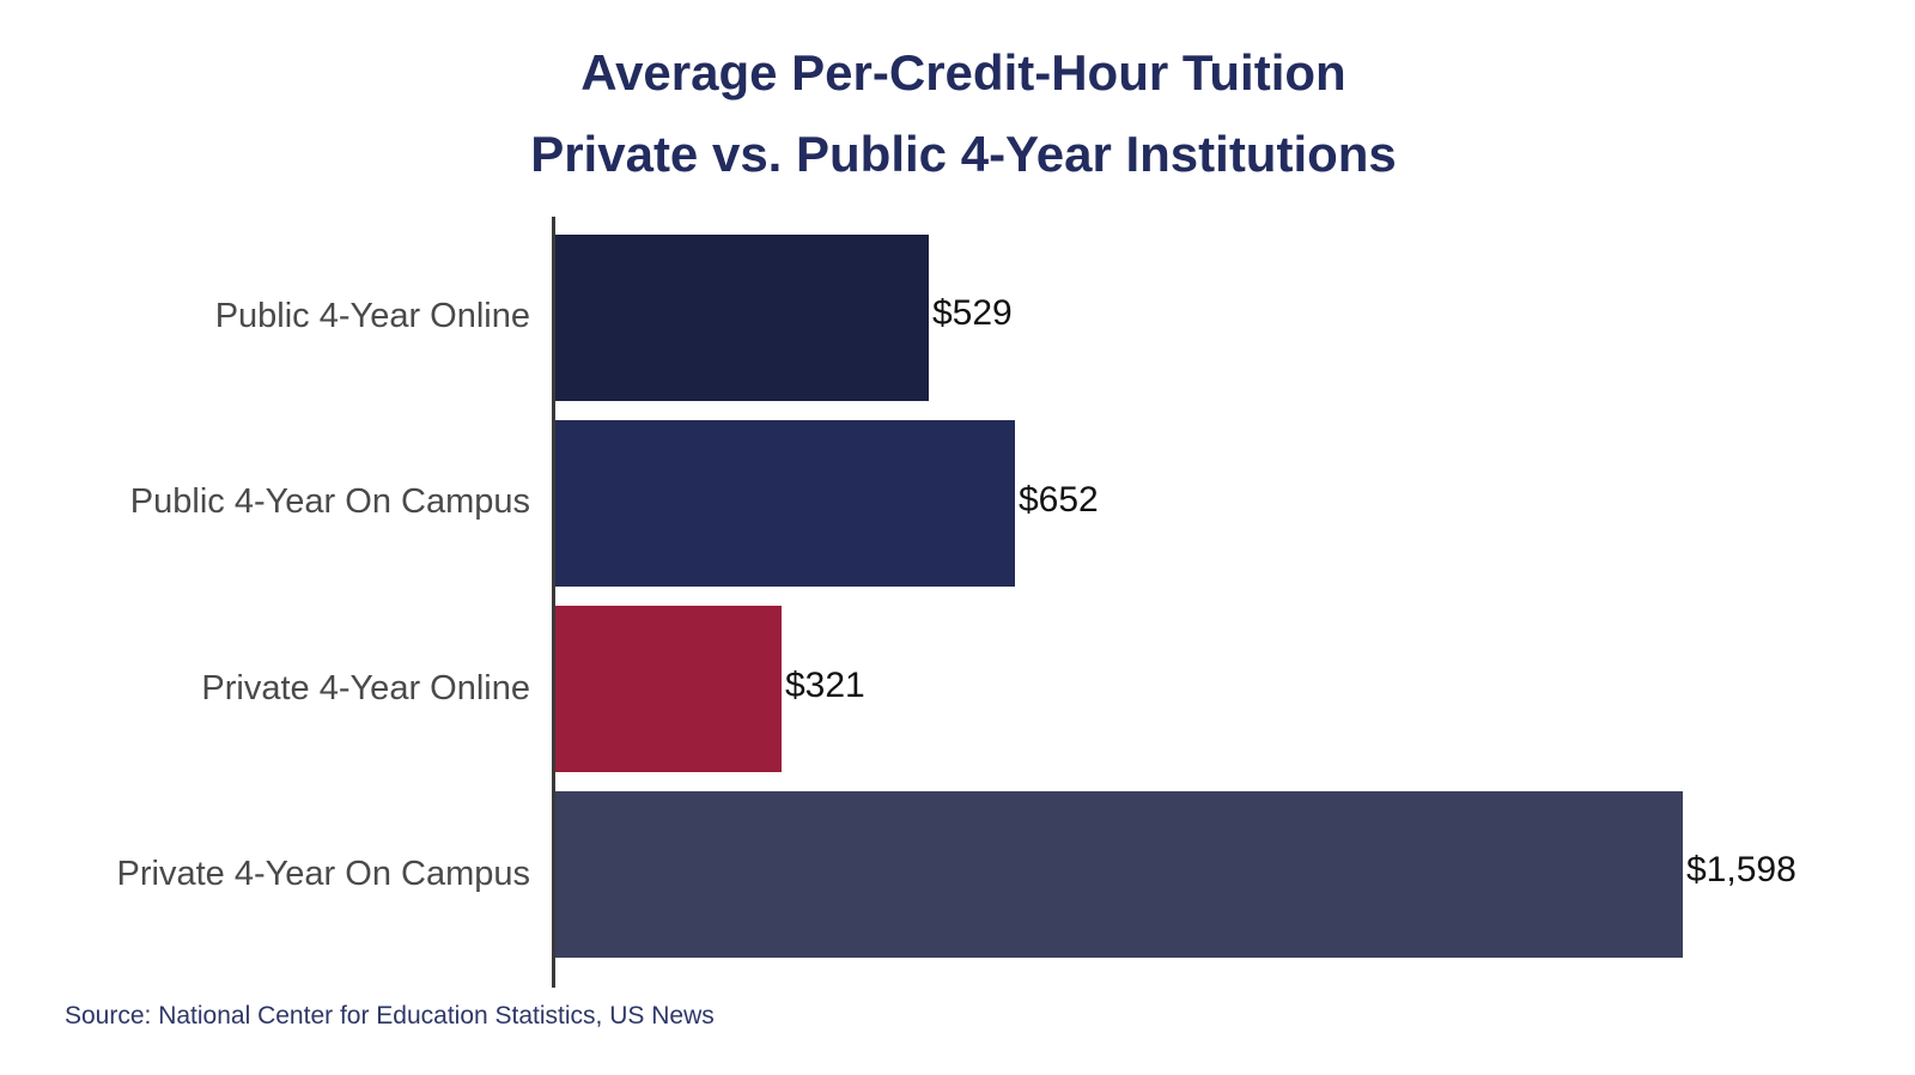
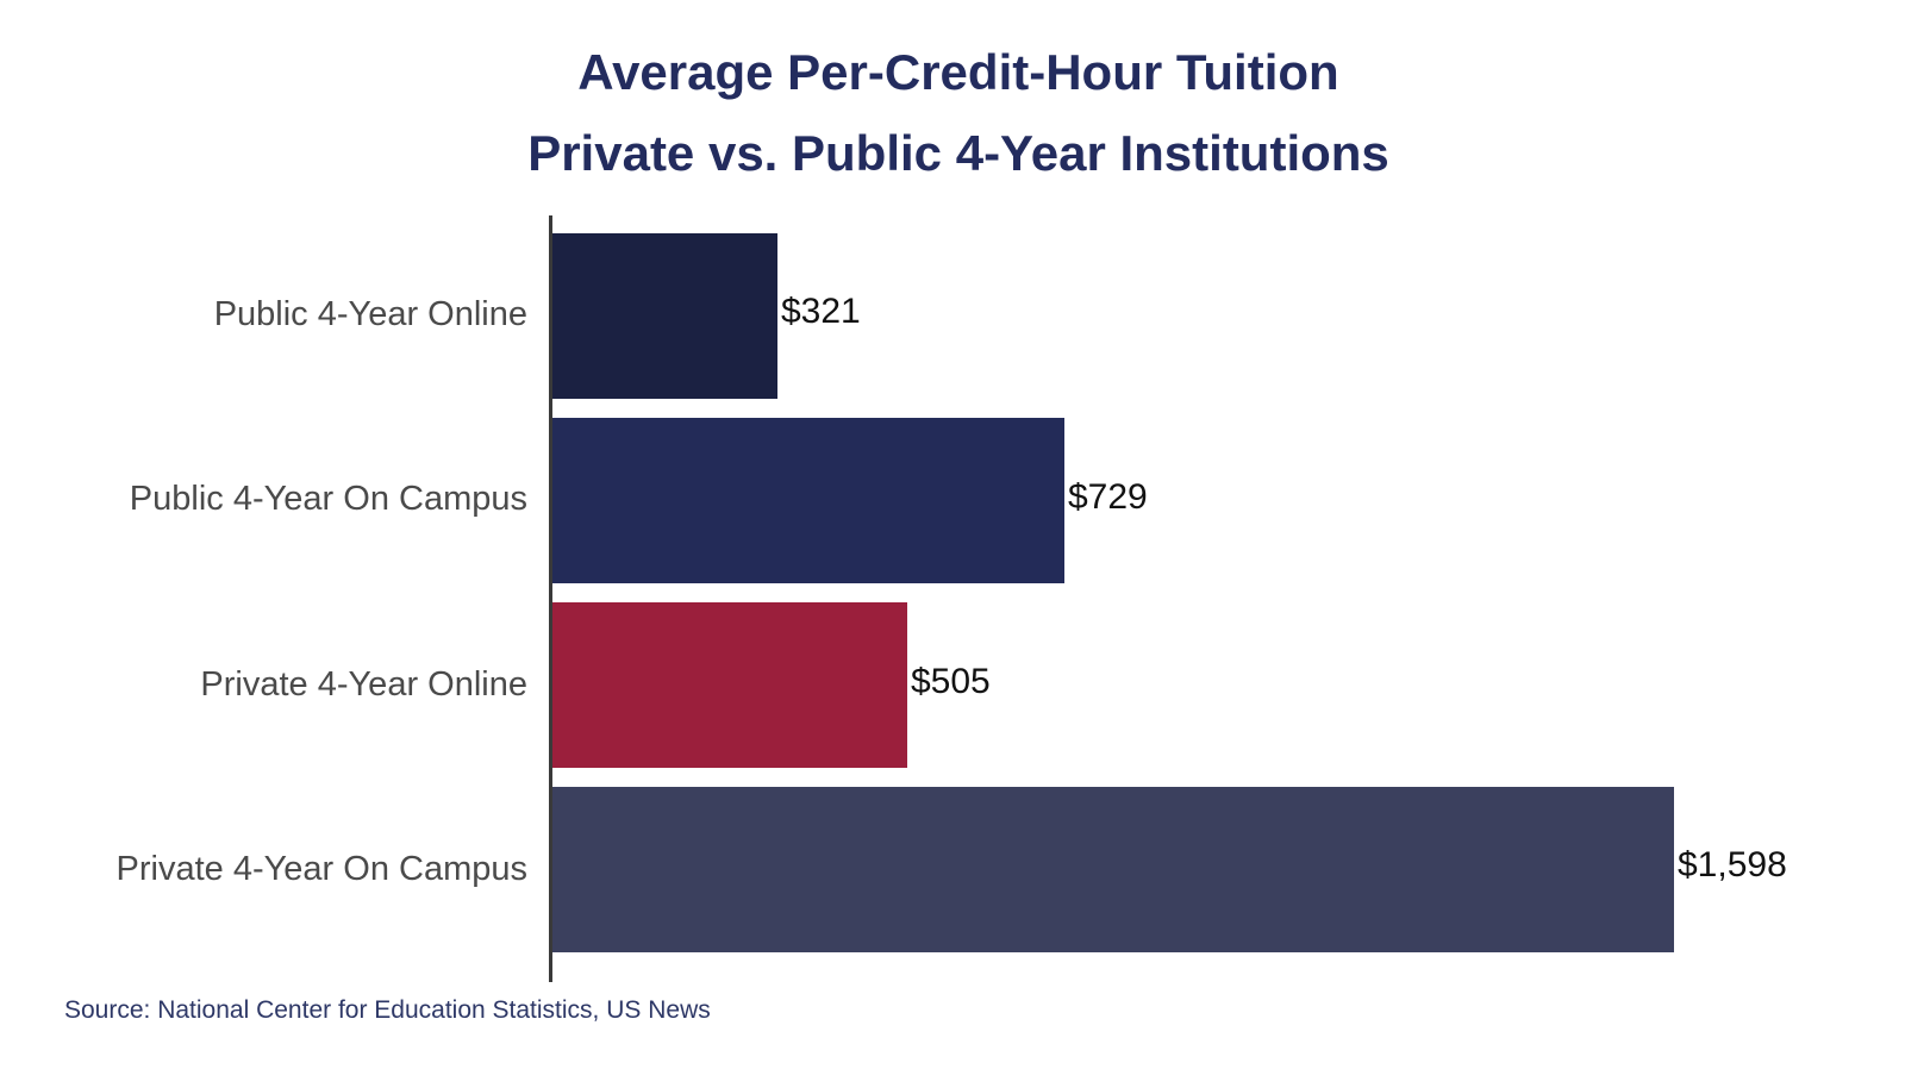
Public 4-Year Online: $529 -> $321
Public 4-Year On Campus: $652 -> $729
Private 4-Year Online: $321 -> $505
